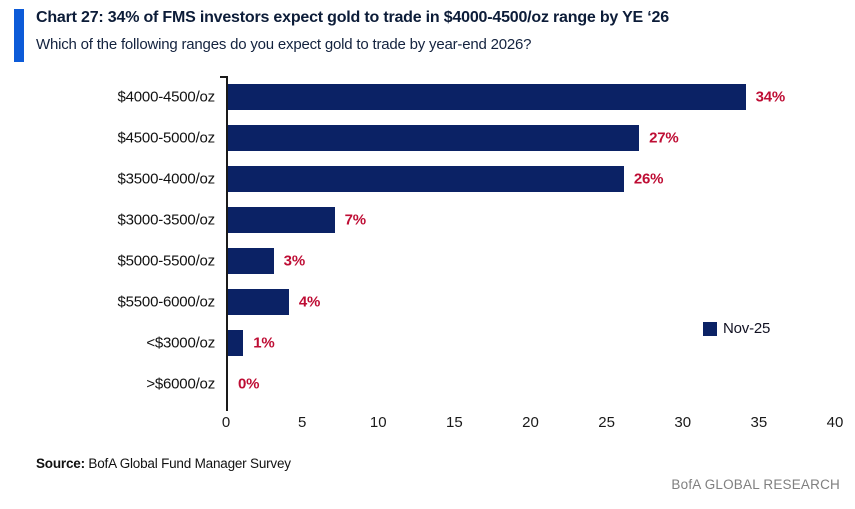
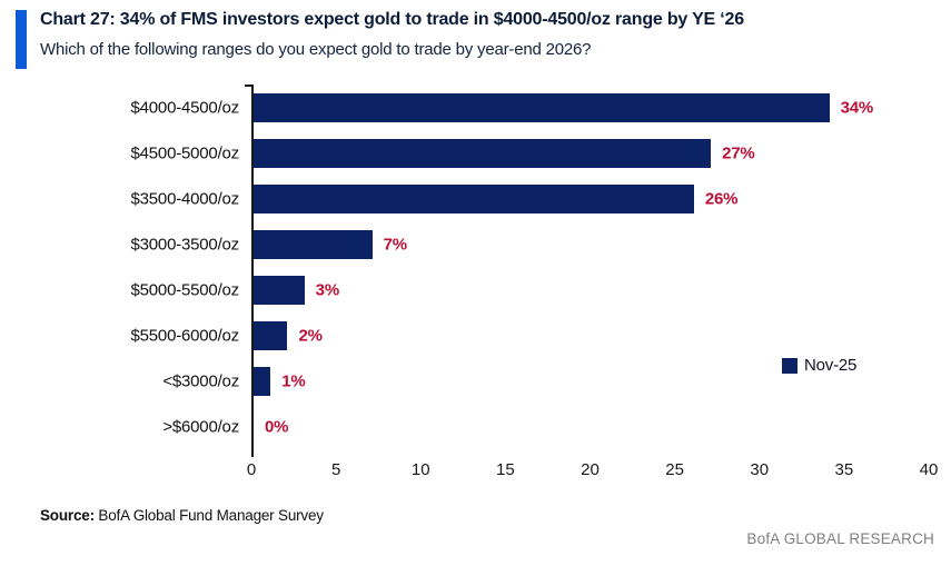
$5500-6000/oz: 4% -> 2%
